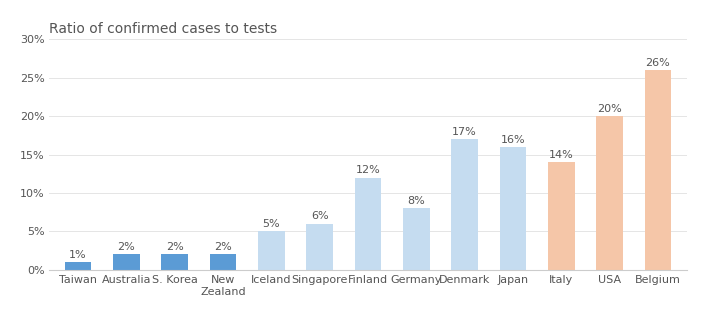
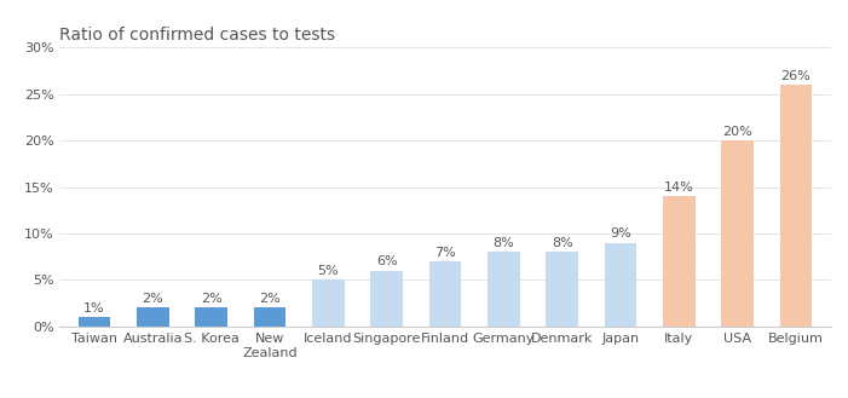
Finland: 12% -> 7%
Denmark: 17% -> 8%
Japan: 16% -> 9%
